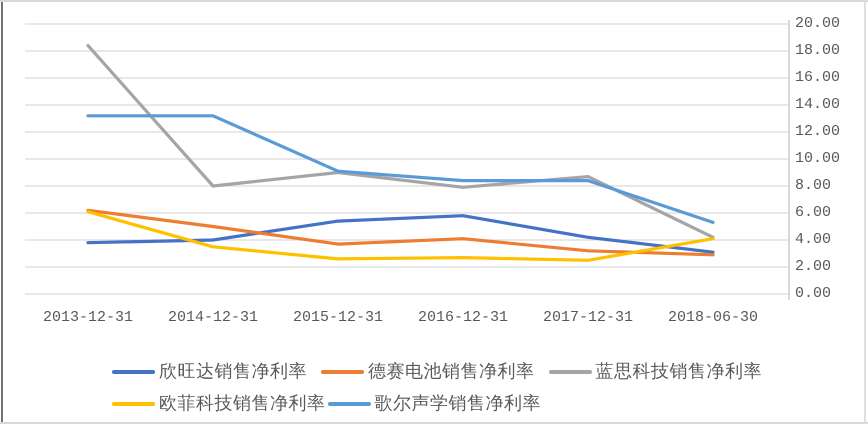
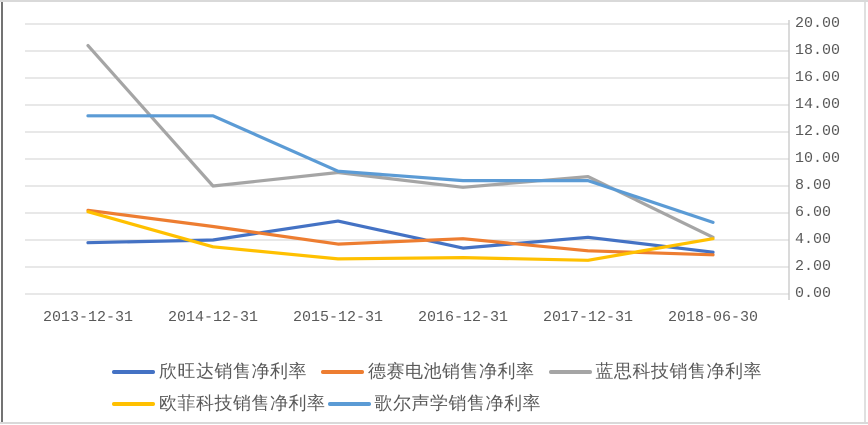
欣旺达销售净利率/2016-12-31: 5.8 -> 3.4
